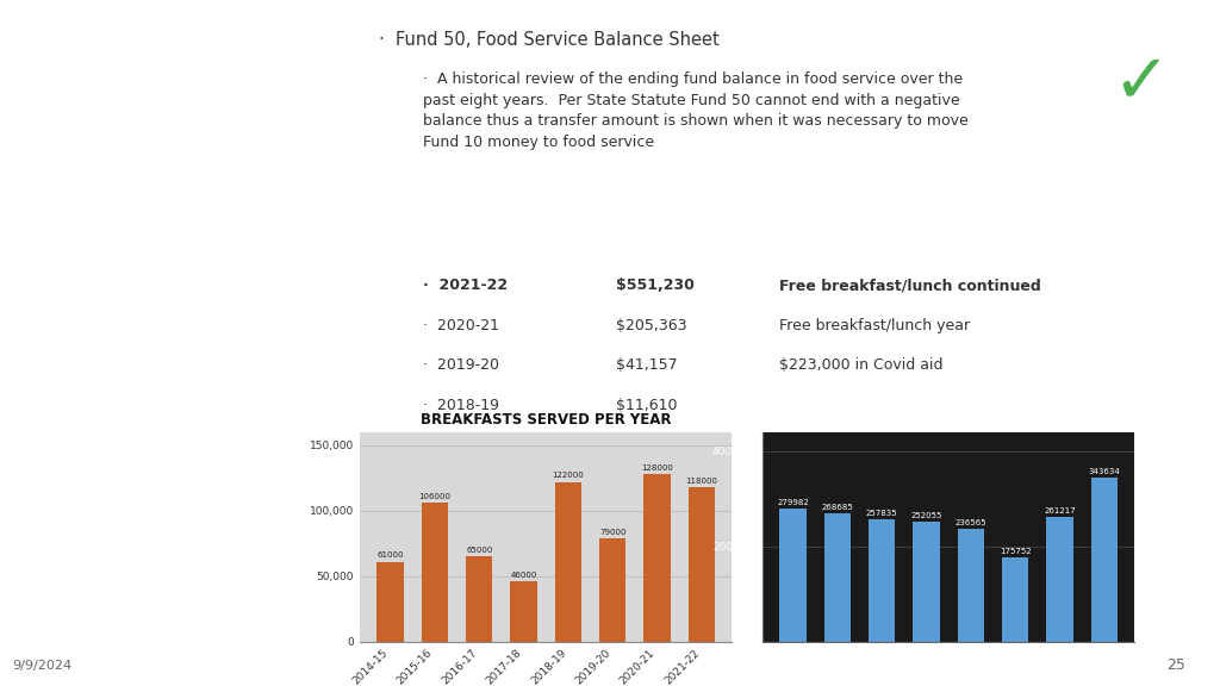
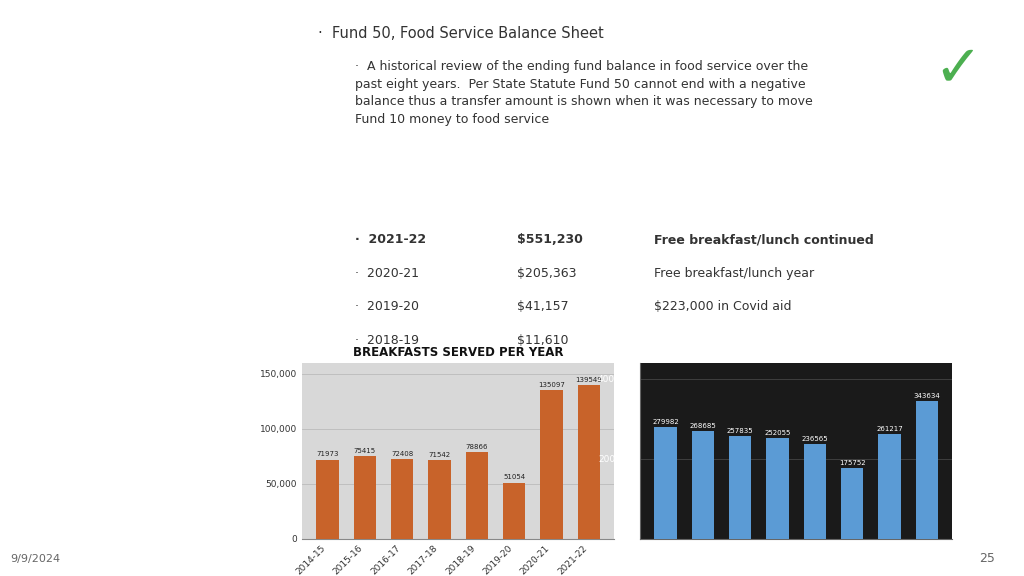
BREAKFASTS SERVED PER YEAR/2014-15: 61,000 -> 72,000
BREAKFASTS SERVED PER YEAR/2015-16: 106,000 -> 75,000
BREAKFASTS SERVED PER YEAR/2016-17: 65,000 -> 72,000
BREAKFASTS SERVED PER YEAR/2017-18: 46,000 -> 72,000
BREAKFASTS SERVED PER YEAR/2018-19: 122,000 -> 79,000
BREAKFASTS SERVED PER YEAR/2019-20: 79,000 -> 51,000
BREAKFASTS SERVED PER YEAR/2020-21: 128,000 -> 135,000
BREAKFASTS SERVED PER YEAR/2021-22: 118,000 -> 140,000
